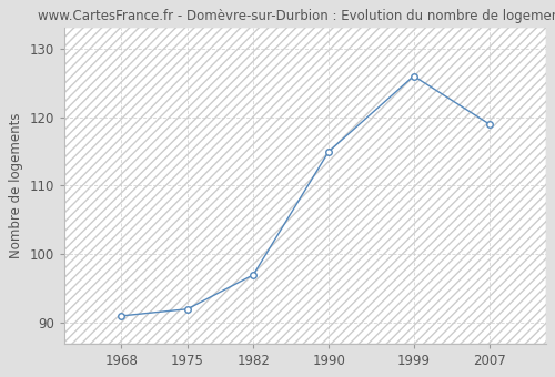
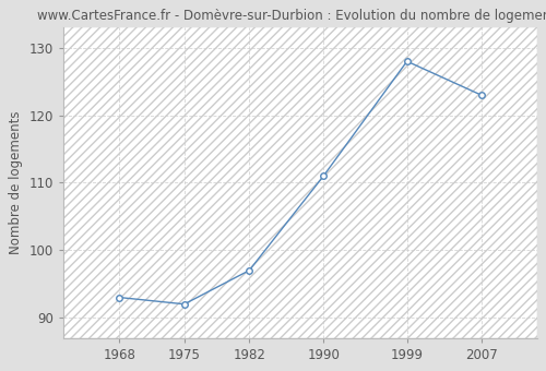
1968: 91 -> 93
1990: 115 -> 111
1999: 126 -> 128
2007: 119 -> 123
